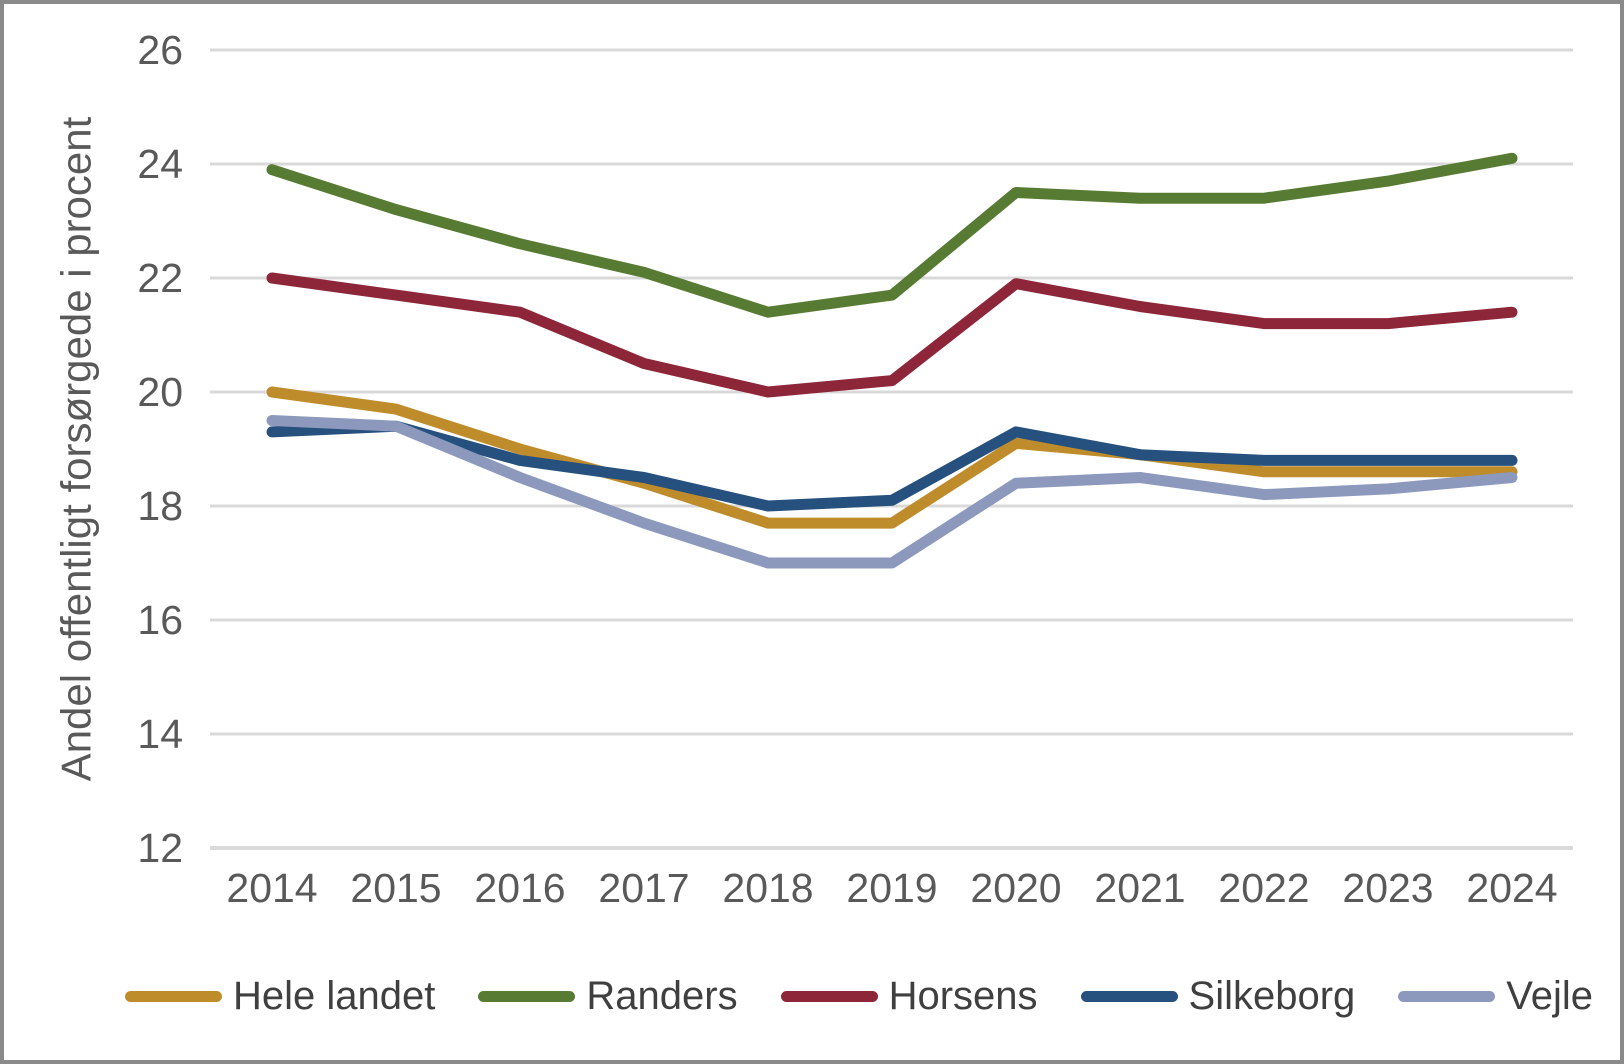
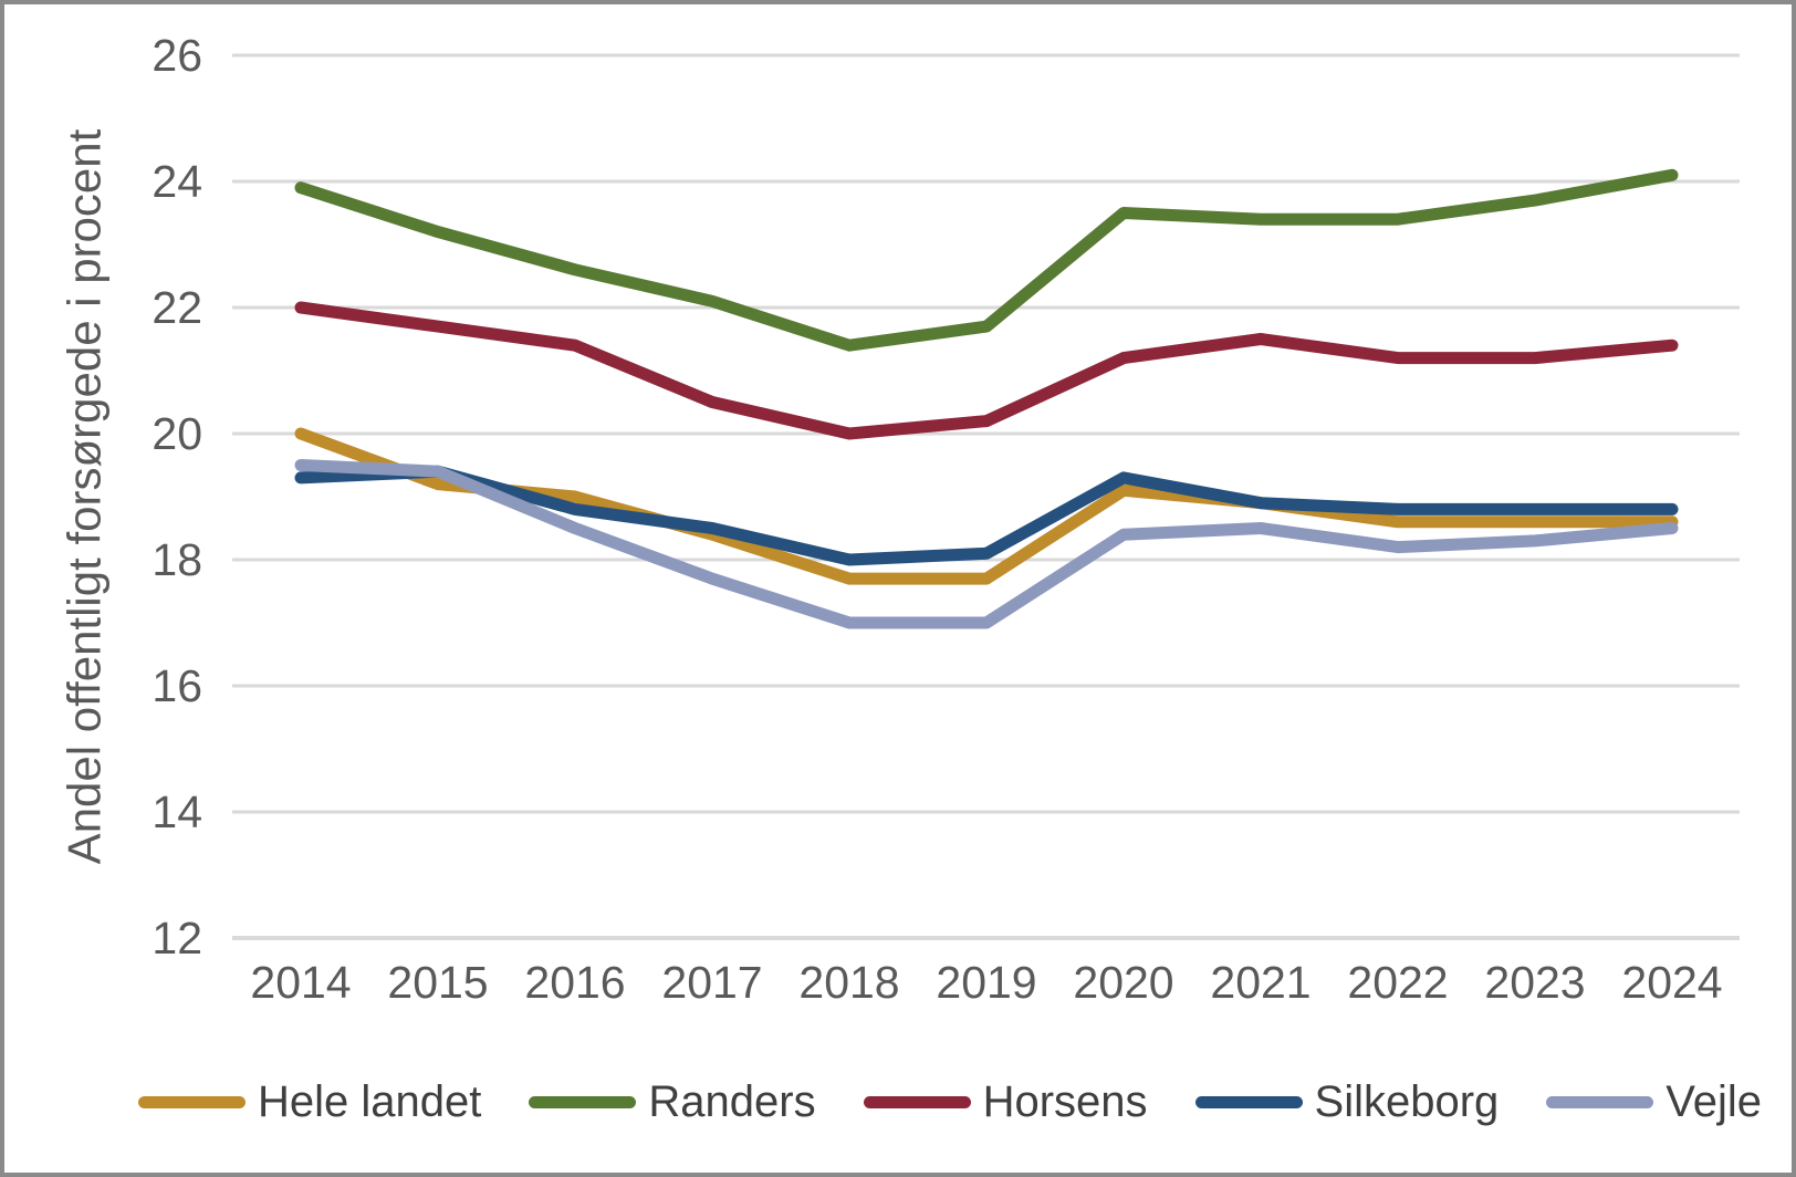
Hele landet/2015: 19.7 -> 19.2
Horsens/2020: 21.9 -> 21.2
